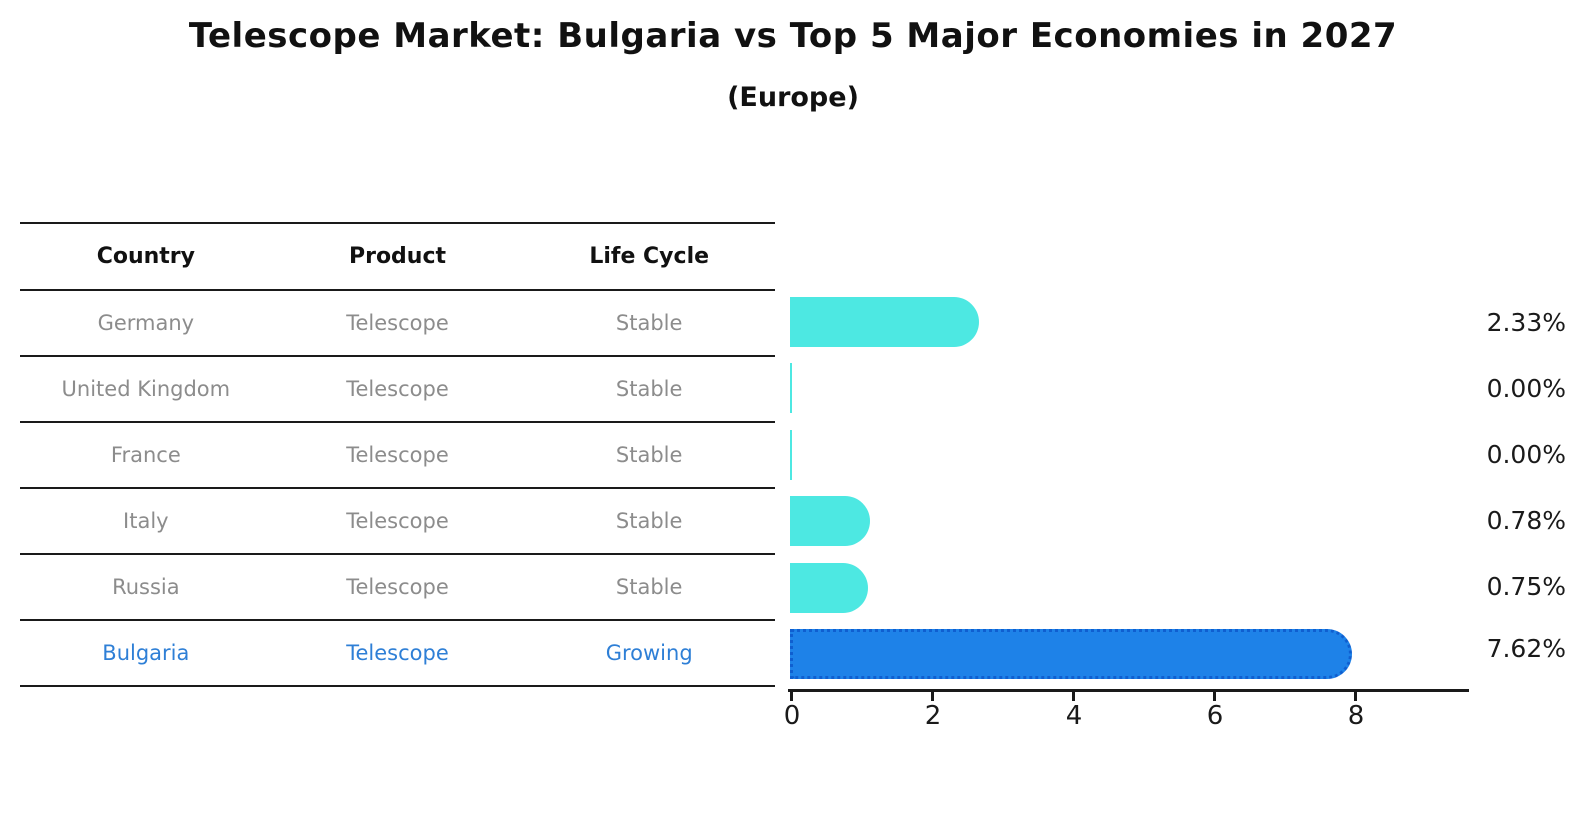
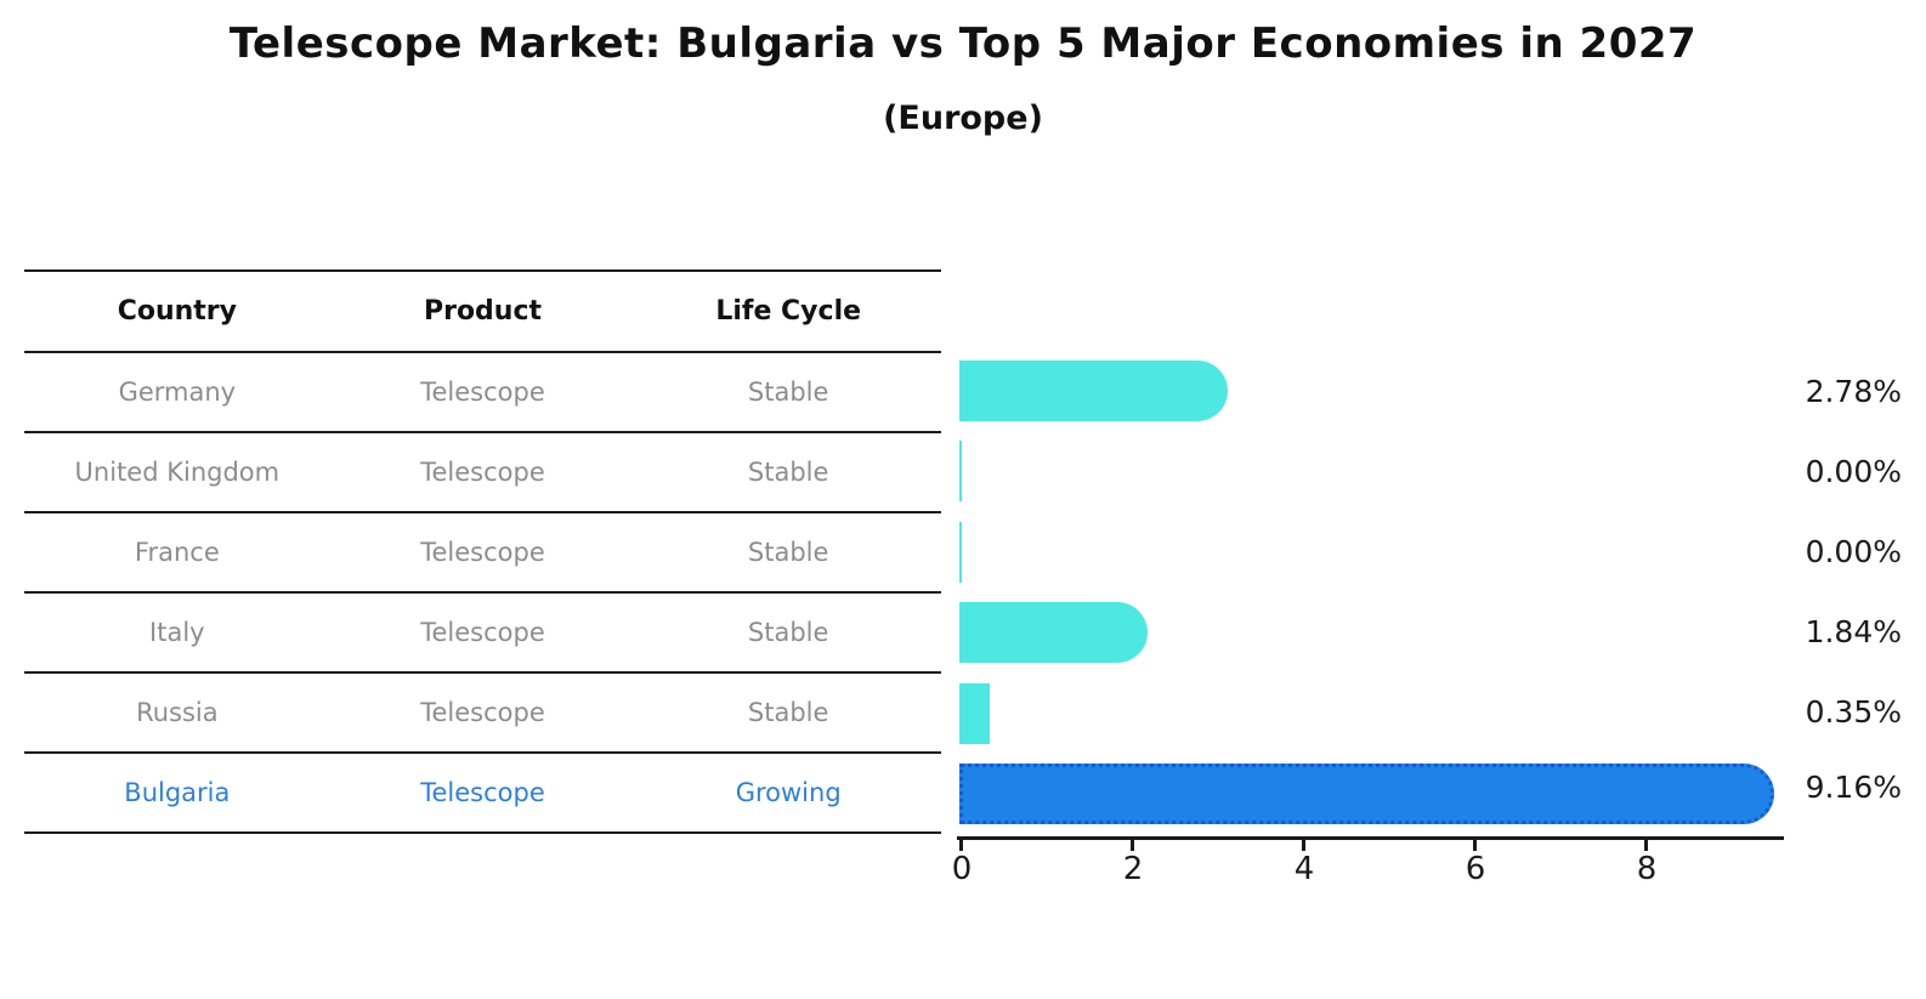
Germany: 2.33% -> 2.78%
Italy: 0.78% -> 1.84%
Russia: 0.75% -> 0.35%
Bulgaria: 7.62% -> 9.16%
